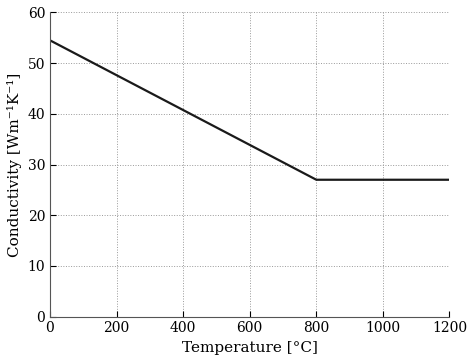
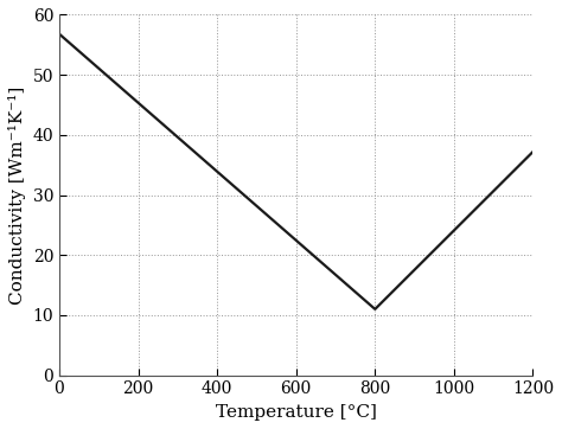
0: 54.5 -> 56.8
800: 27.0 -> 11.0
1200: 27.0 -> 37.2
